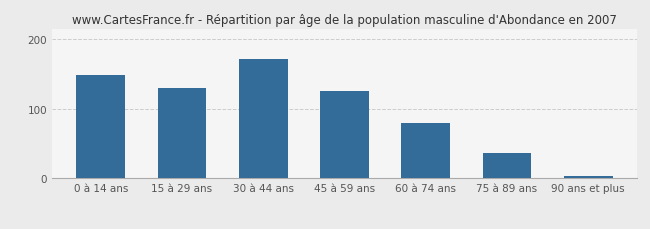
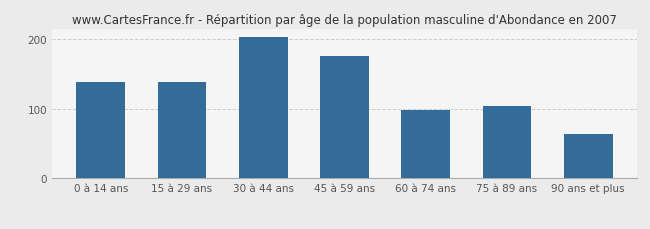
0 à 14 ans: 148 -> 138
15 à 29 ans: 130 -> 138
30 à 44 ans: 172 -> 204
45 à 59 ans: 126 -> 176
60 à 74 ans: 80 -> 98
75 à 89 ans: 37 -> 104
90 ans et plus: 4 -> 64
